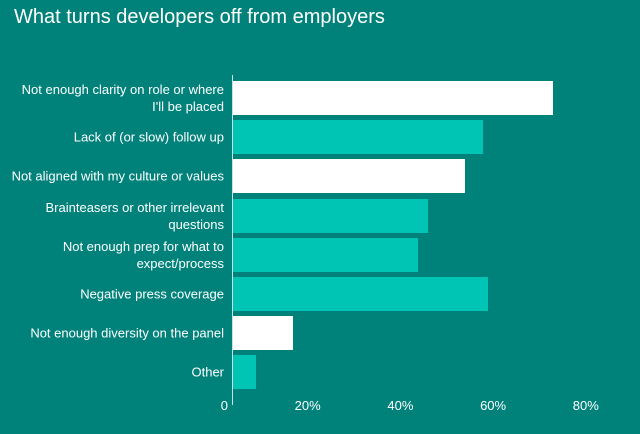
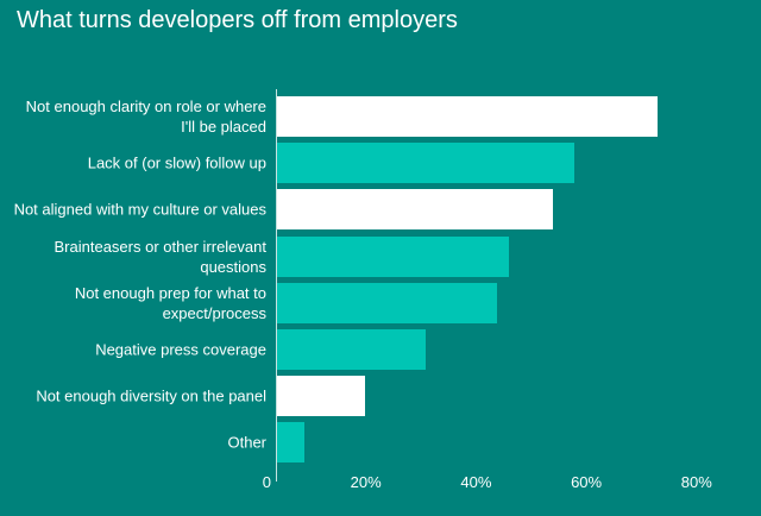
Negative press coverage: 55% -> 27%
Not enough diversity on the panel: 13% -> 16%
